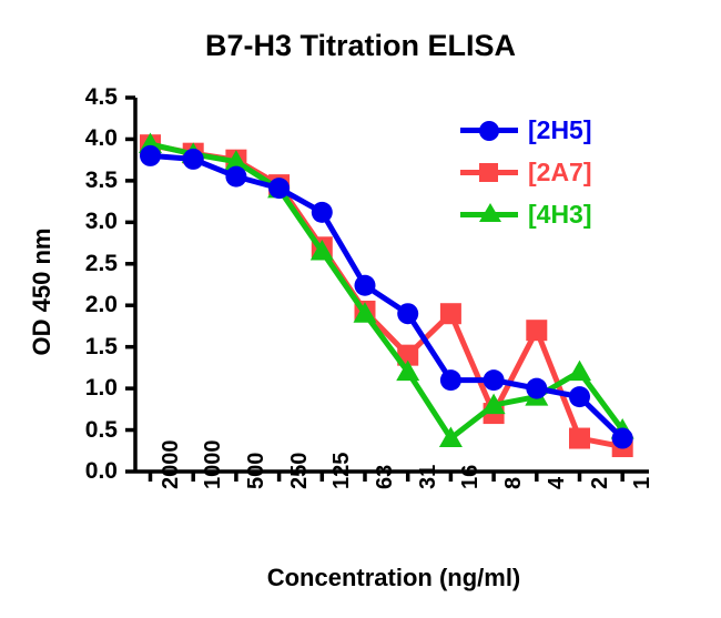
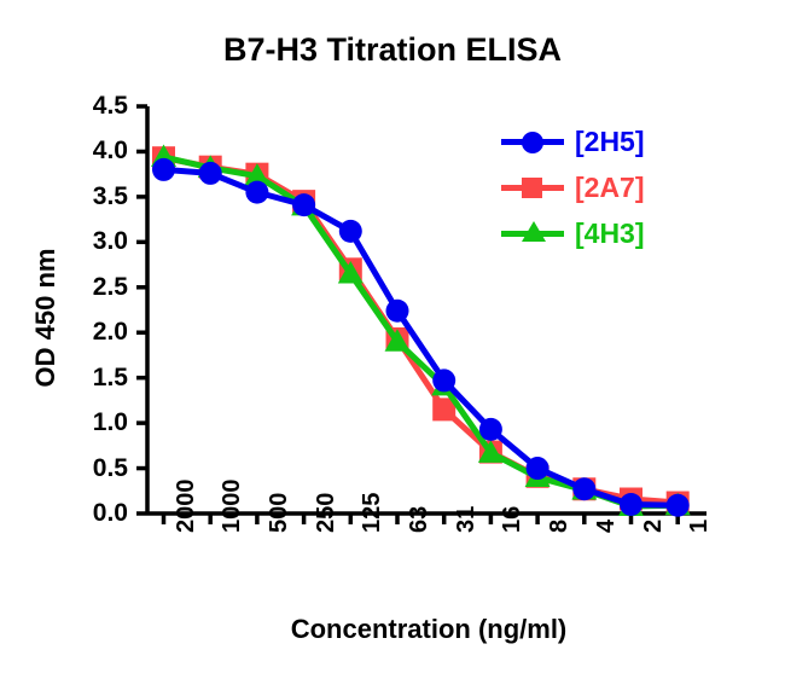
[2H5]/31: 1.9 -> 1.5
[2A7]/31: 1.4 -> 1.1
[4H3]/31: 1.2 -> 1.4
[2H5]/16: 1.1 -> 0.9
[2A7]/16: 1.9 -> 0.7
[4H3]/16: 0.4 -> 0.7
[2H5]/8: 1.1 -> 0.5
[2A7]/8: 0.7 -> 0.4
[4H3]/8: 0.8 -> 0.4
[2H5]/4: 1.0 -> 0.3
[2A7]/4: 1.7 -> 0.3
[4H3]/4: 0.9 -> 0.3
[2H5]/2: 0.9 -> 0.1
[2A7]/2: 0.4 -> 0.2
[4H3]/2: 1.2 -> 0.1
[2H5]/1: 0.4 -> 0.1
[2A7]/1: 0.3 -> 0.1
[4H3]/1: 0.5 -> 0.1
